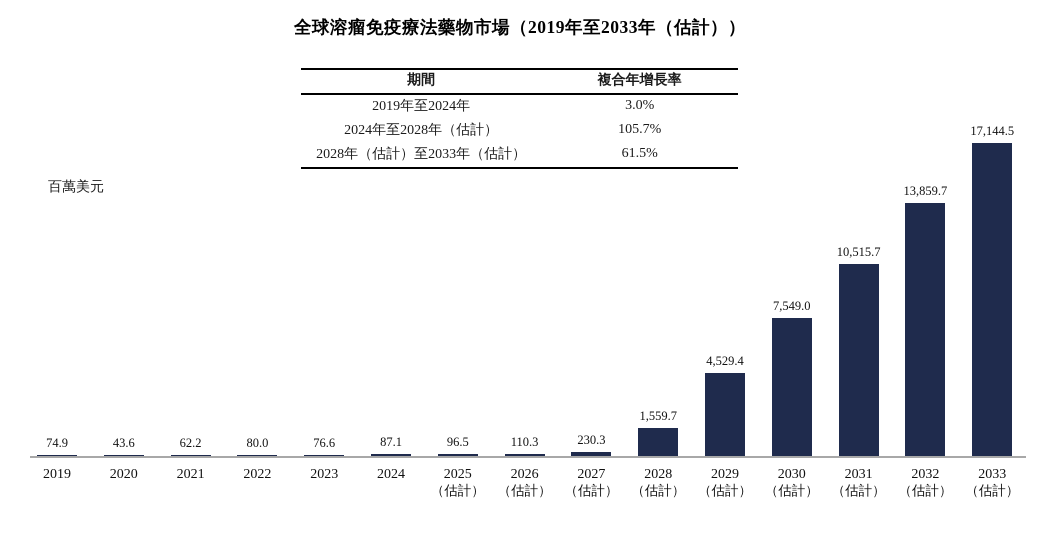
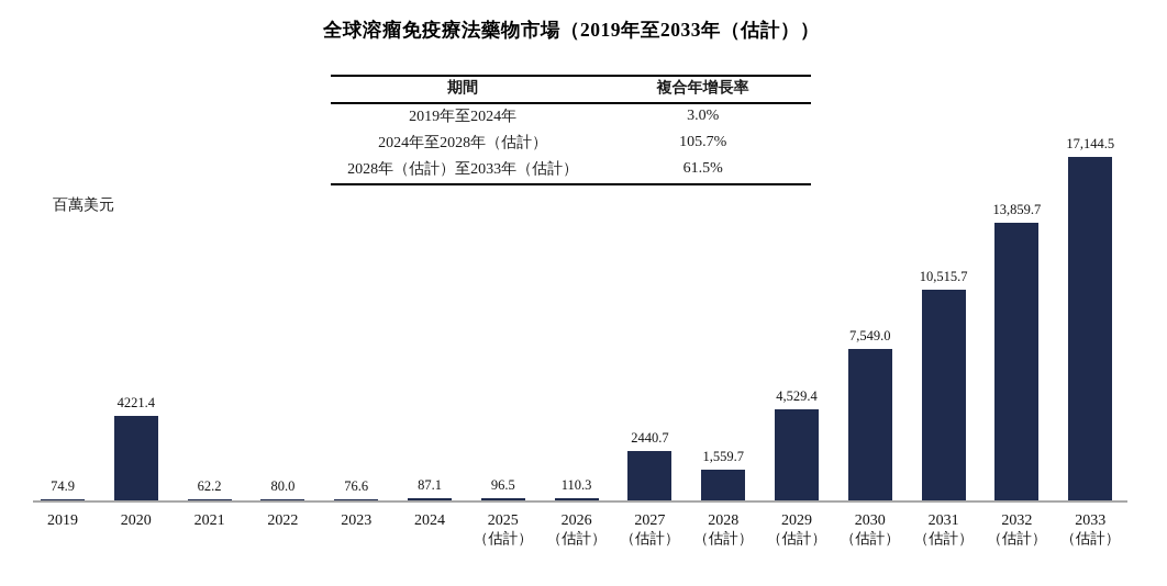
2020: 43.6 -> 4221.4
2027: 230.3 -> 2440.7
